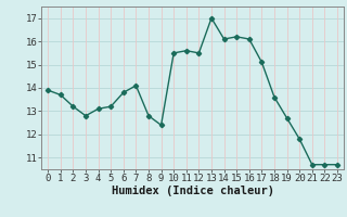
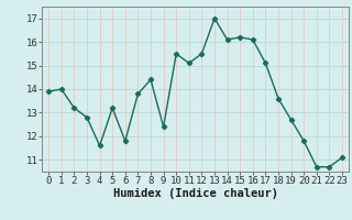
1: 13.7 -> 14.0
4: 13.1 -> 11.6
6: 13.8 -> 11.8
7: 14.1 -> 13.8
8: 12.8 -> 14.4
11: 15.6 -> 15.1
23: 10.7 -> 11.1
